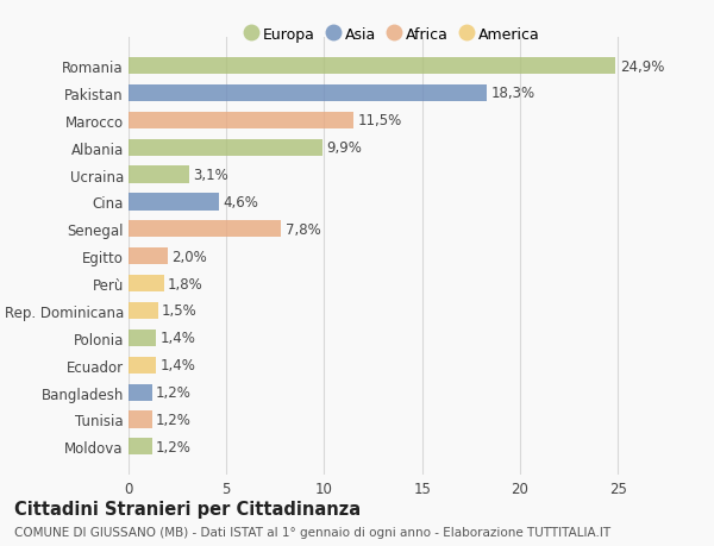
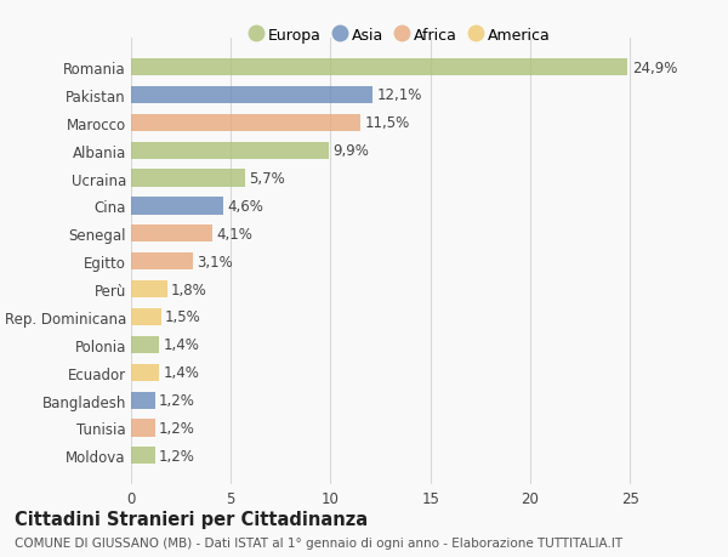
Pakistan: 18,3% -> 12,1%
Ucraina: 3,1% -> 5,7%
Senegal: 7,8% -> 4,1%
Egitto: 2,0% -> 3,1%
